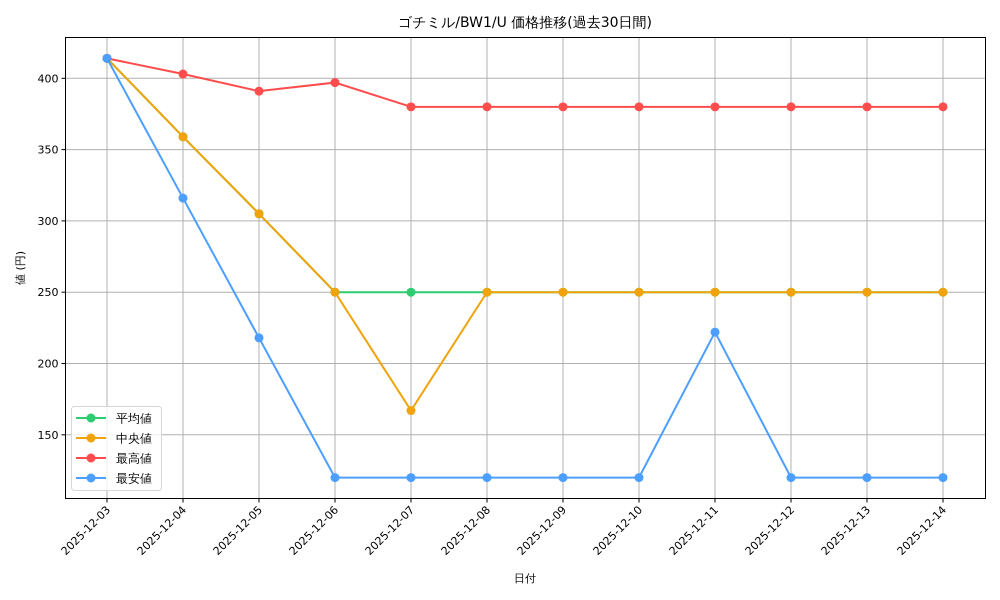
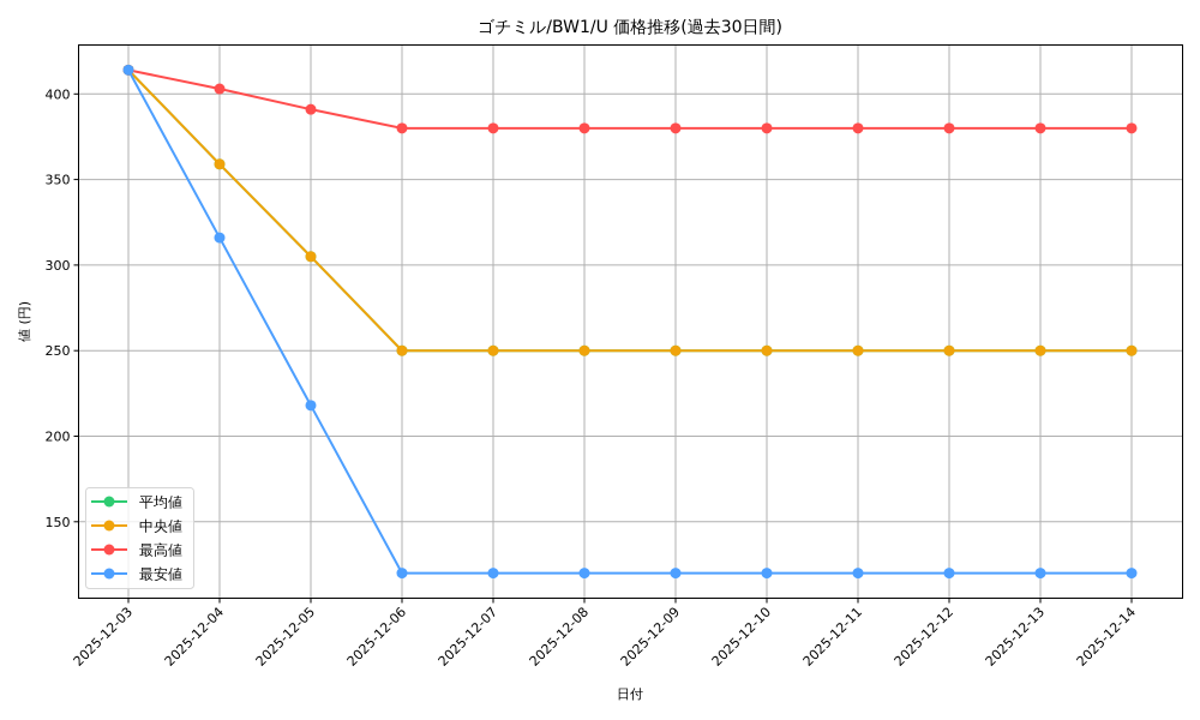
最高値/2025-12-06: 397 -> 380
中央値/2025-12-07: 167 -> 250
最安値/2025-12-11: 222 -> 120
